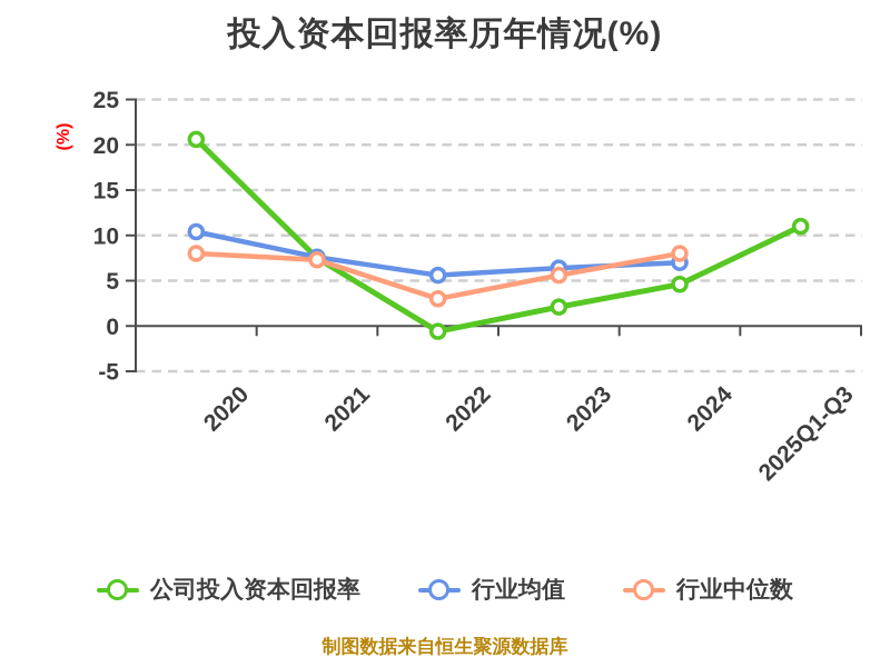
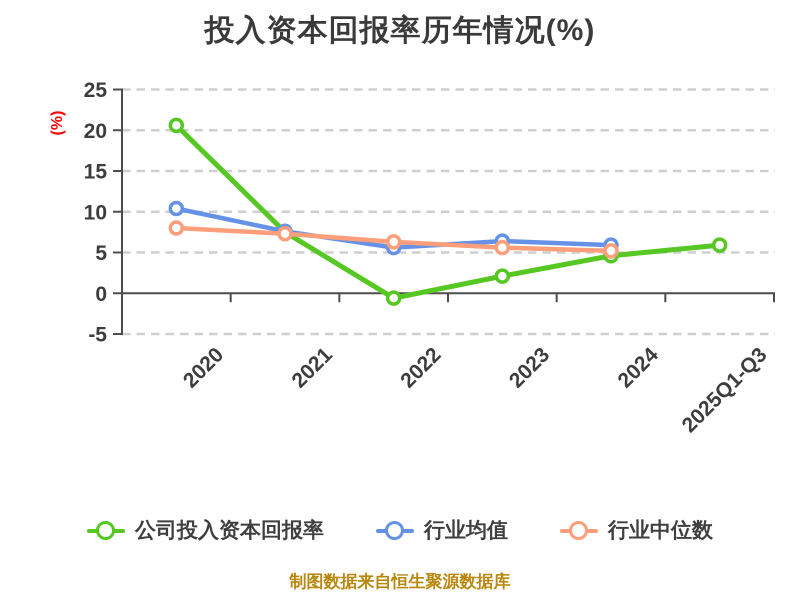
行业中位数/2022: 3 -> 6
行业均值/2024: 7 -> 6
行业中位数/2024: 8 -> 5
公司投入资本回报率/2025Q1-Q3: 11 -> 6
